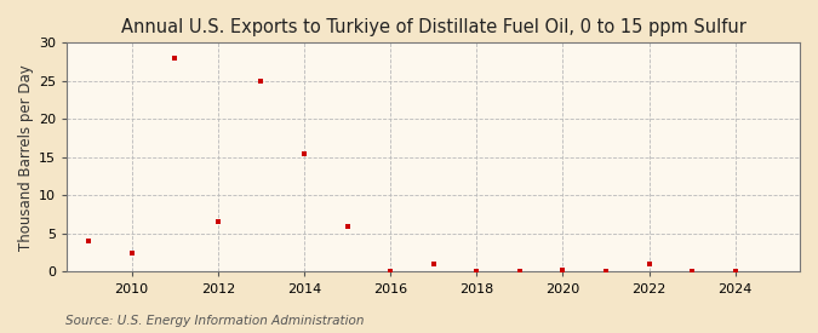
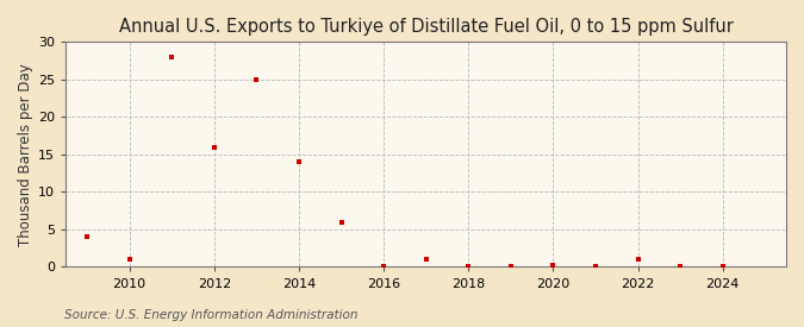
2010: 2.4 -> 1.0
2012: 6.6 -> 16.0
2014: 15.4 -> 14.0
